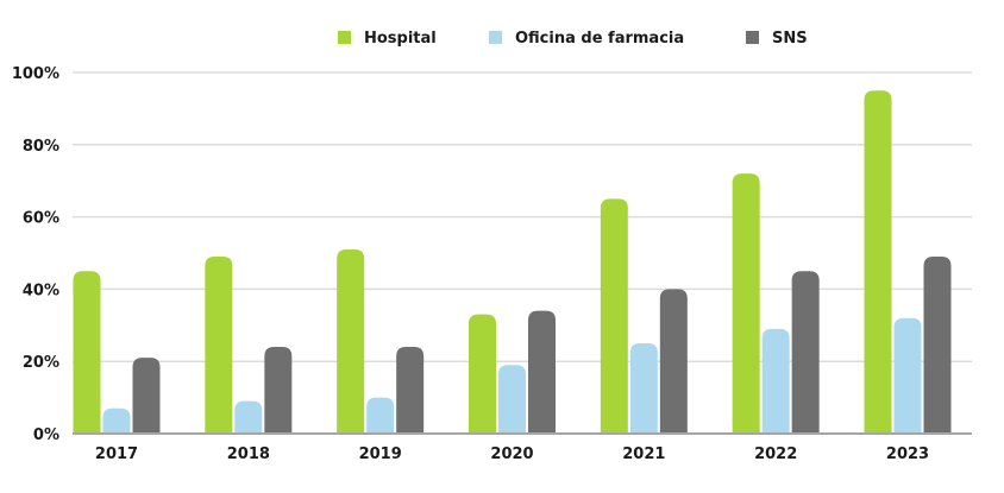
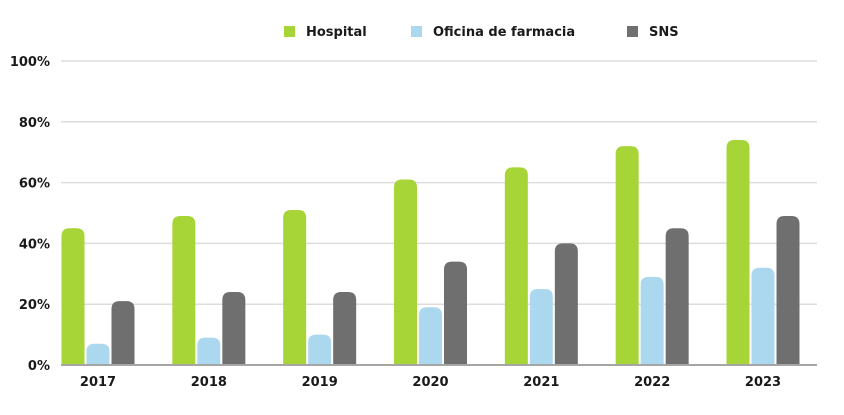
Hospital/2020: 33% -> 61%
Hospital/2023: 95% -> 74%
